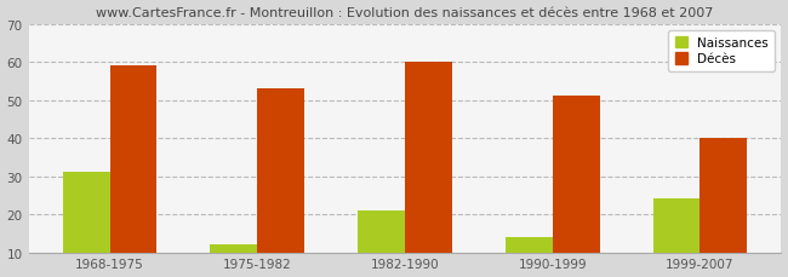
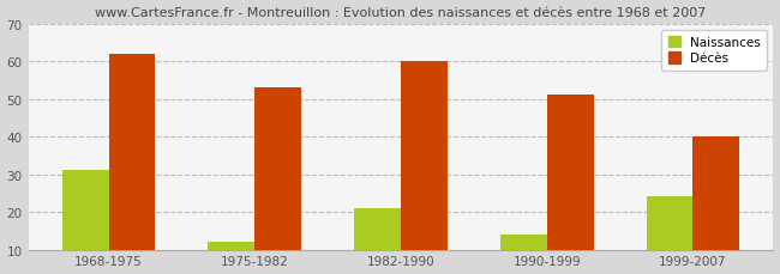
Décès/1968-1975: 59 -> 62
